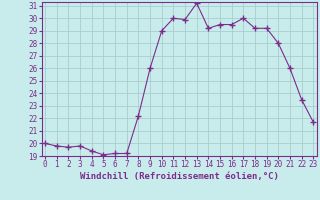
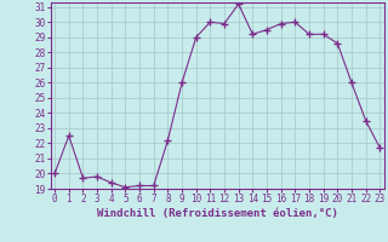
1: 19.8 -> 22.5
16: 29.5 -> 29.9
20: 28.0 -> 28.6
